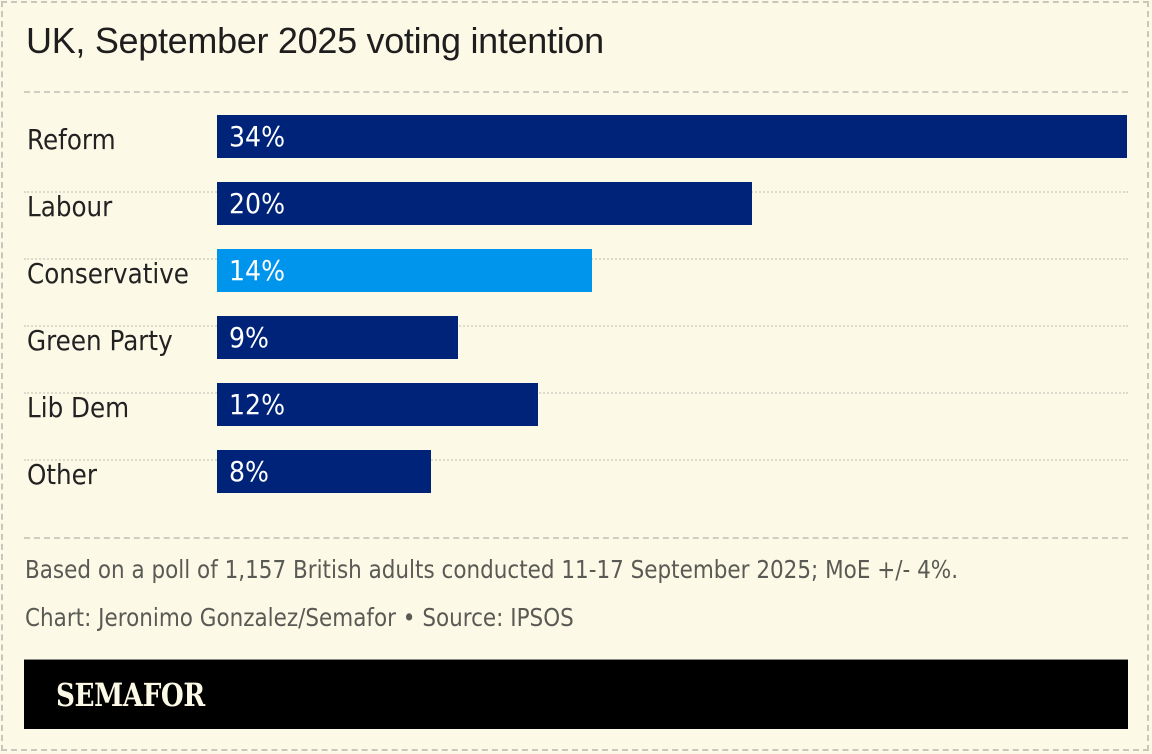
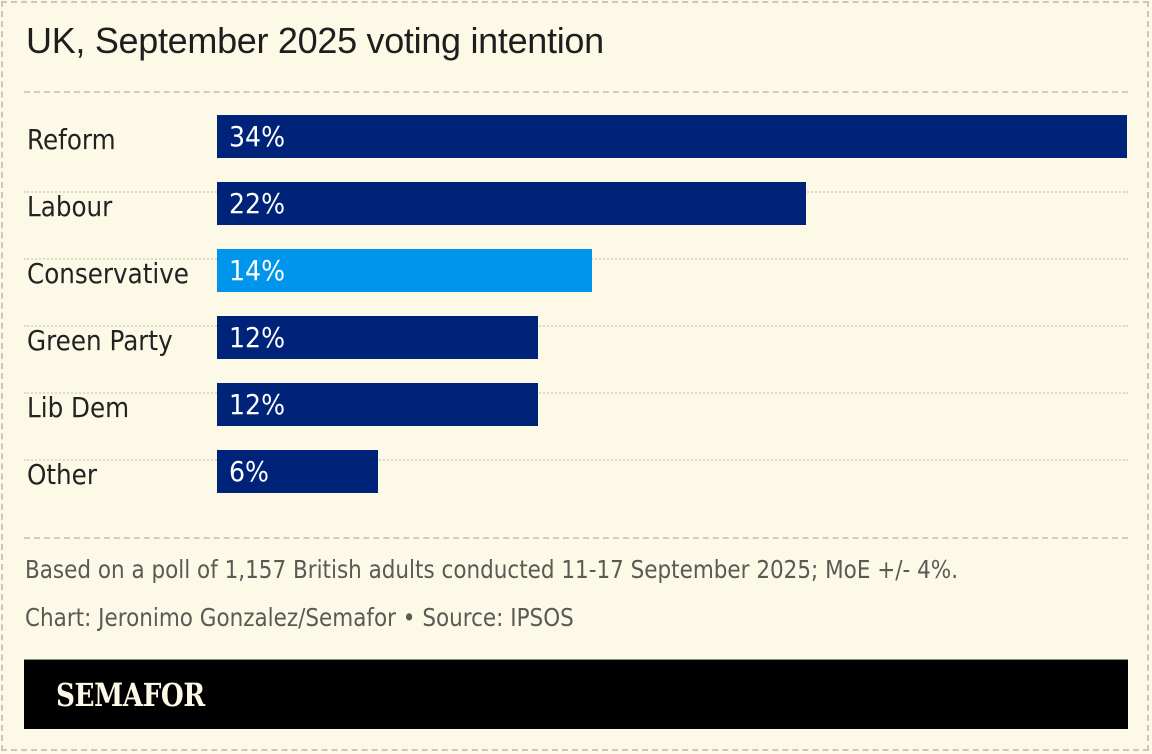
Labour: 20% -> 22%
Green Party: 9% -> 12%
Other: 8% -> 6%
